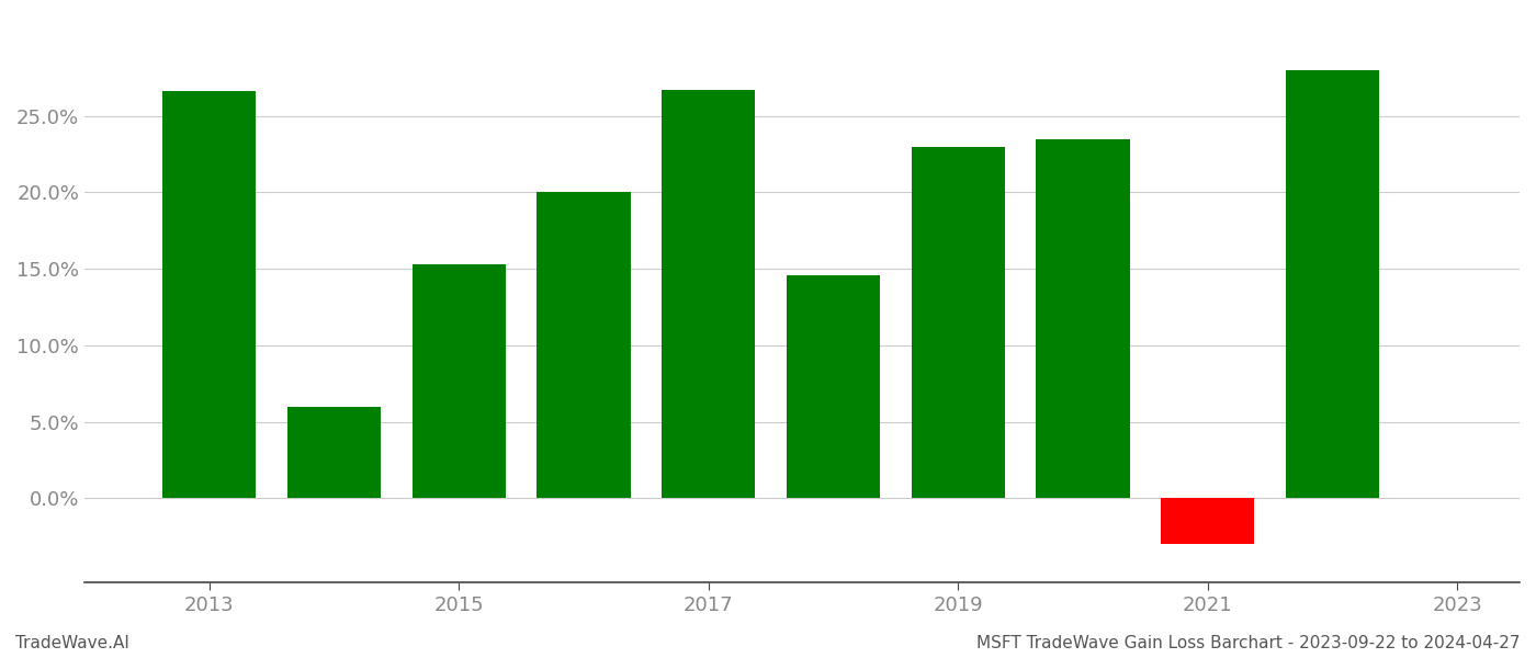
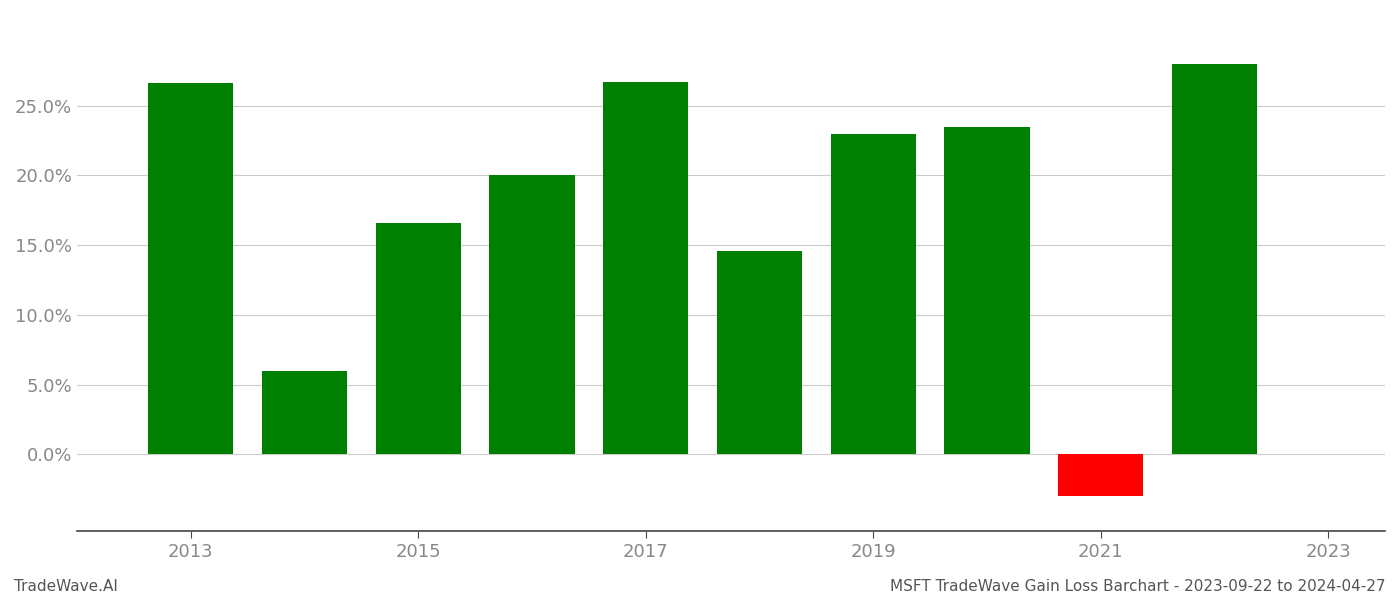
2015: 15.3% -> 16.6%
